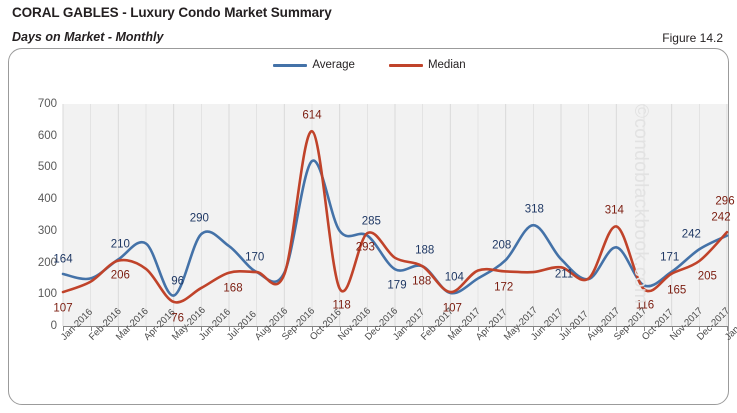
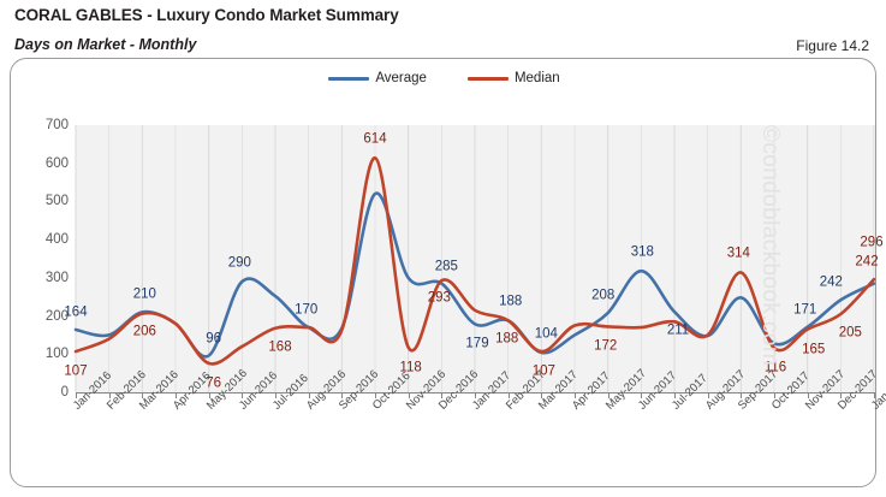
Average/Apr-2016: 260 -> 180
